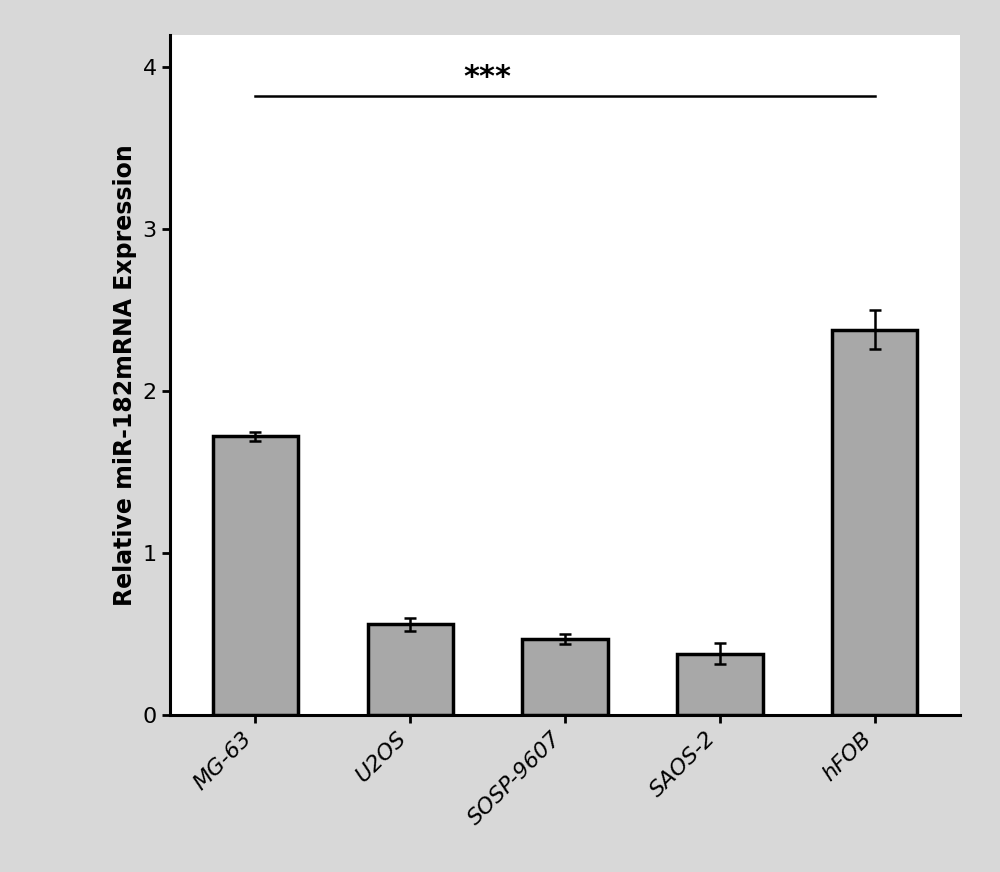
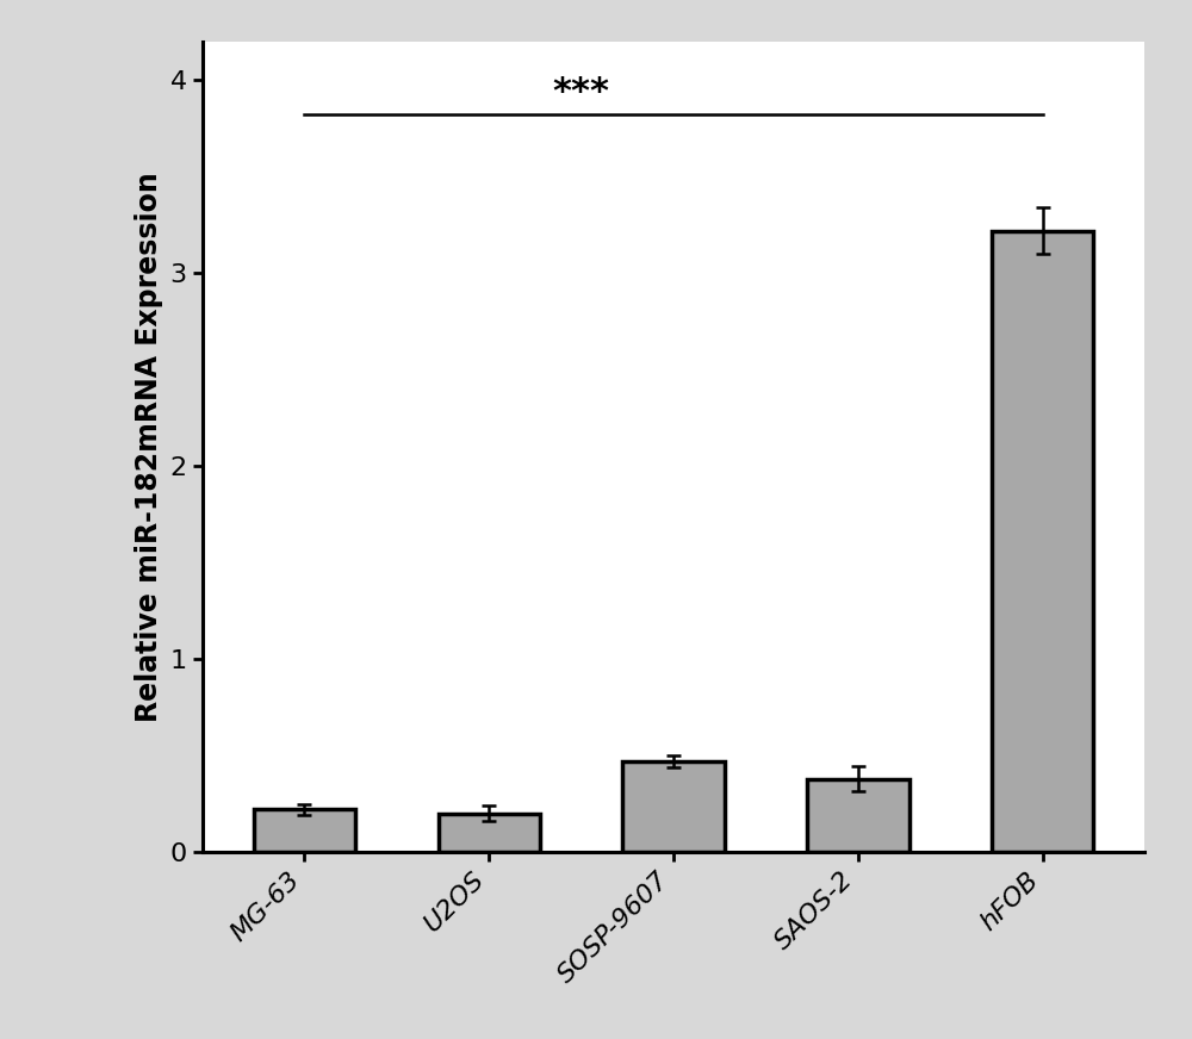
MG-63: 1.72 -> 0.22
U2OS: 0.56 -> 0.20
hFOB: 2.38 -> 3.22
